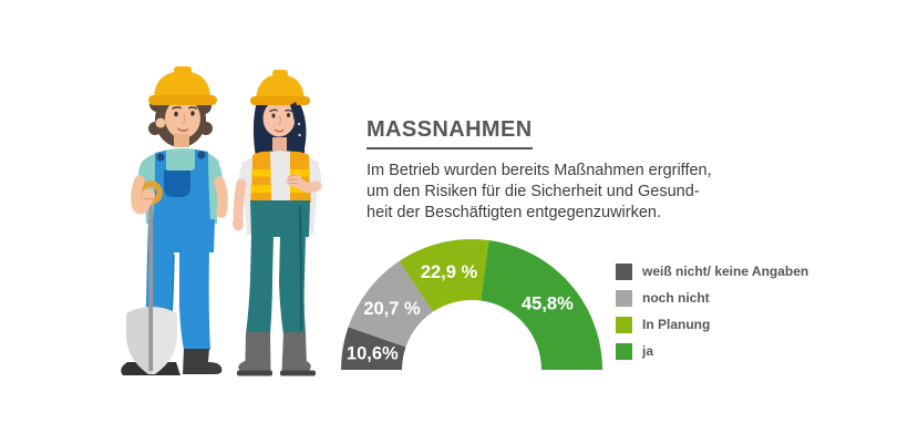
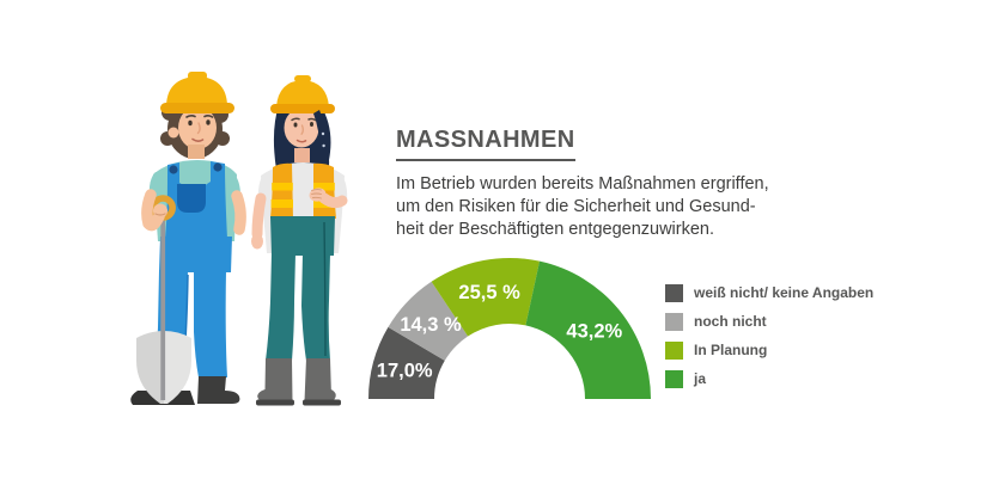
weiß nicht/ keine Angaben: 10,6% -> 17,0%
noch nicht: 20,7 -> 14,3
In Planung: 22,9 -> 25,5
ja: 45,8% -> 43,2%
